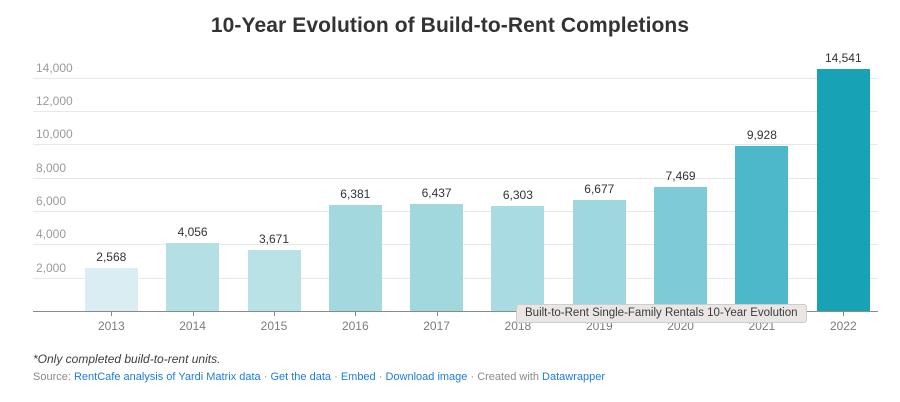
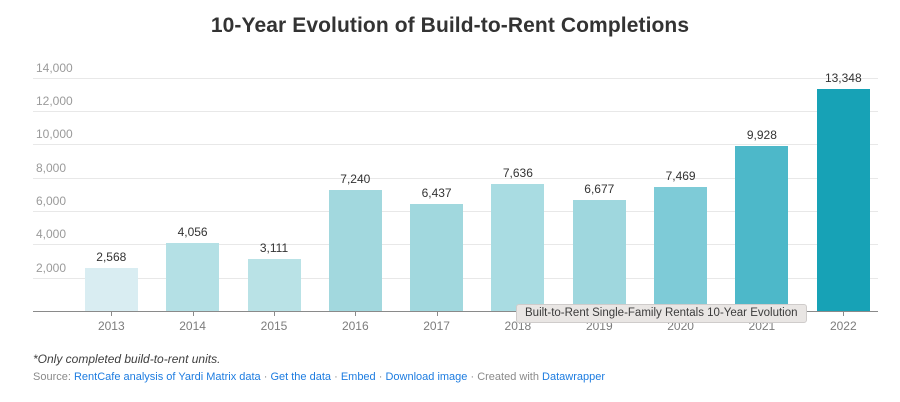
2015: 3,671 -> 3,111
2016: 6,381 -> 7,240
2018: 6,303 -> 7,636
2022: 14,541 -> 13,348
